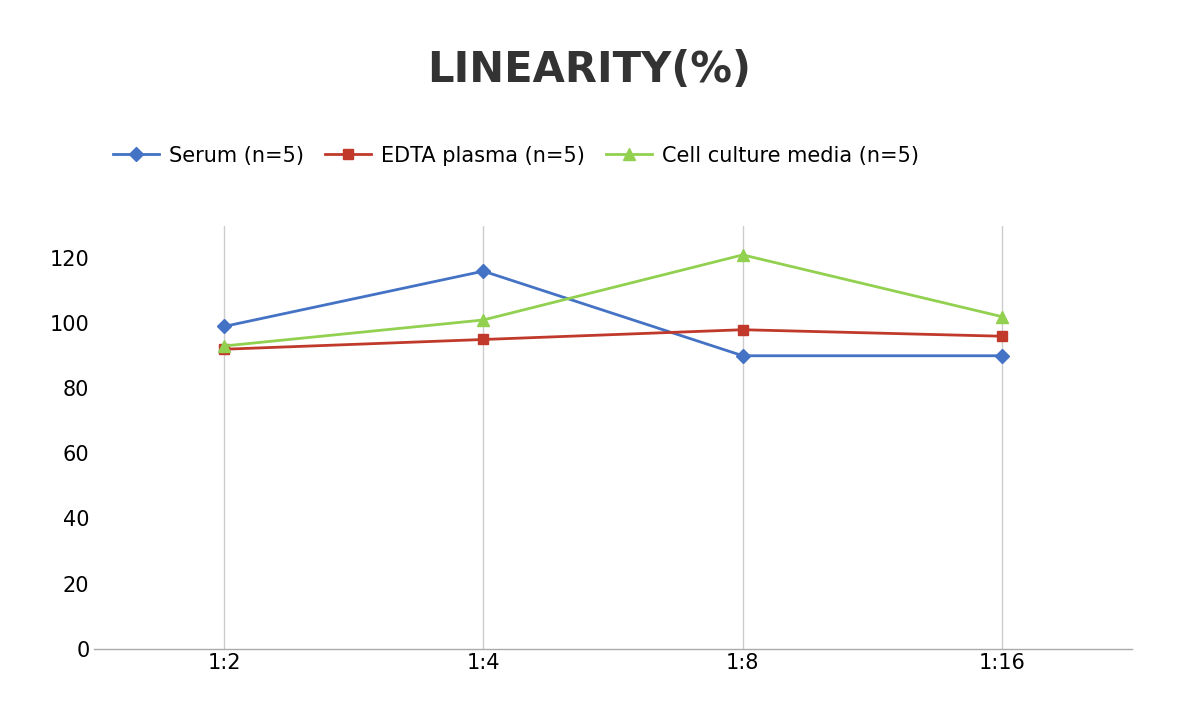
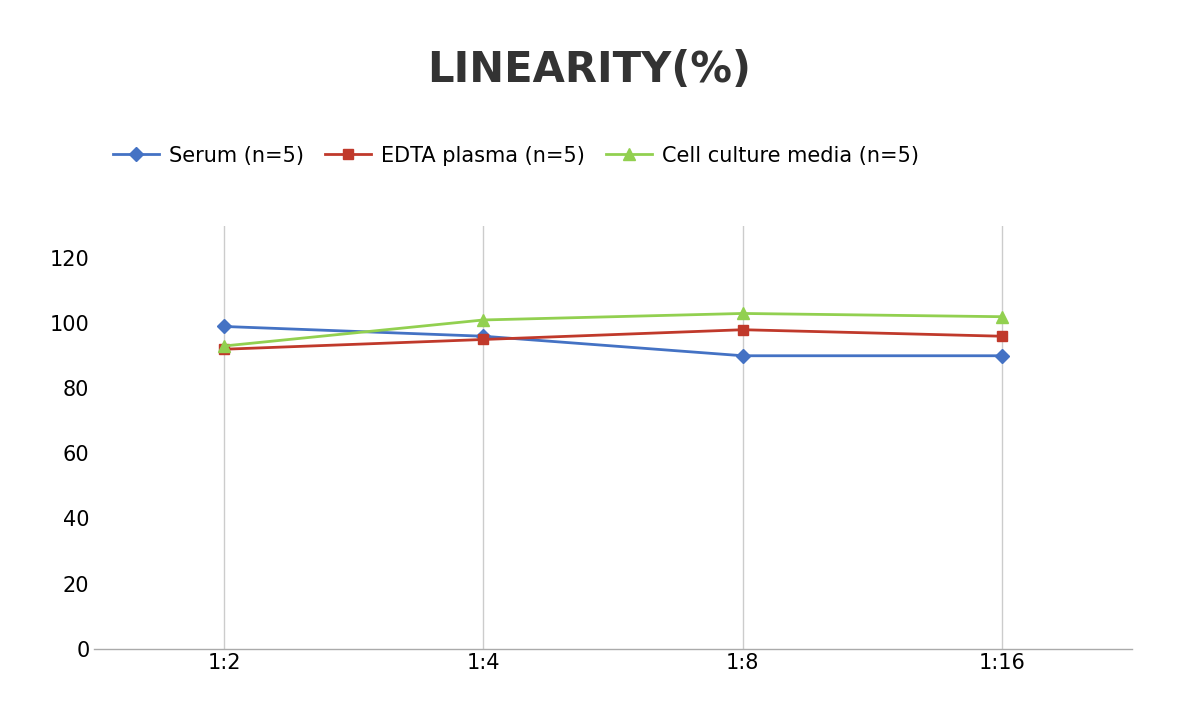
Serum (n=5)/1:4: 116 -> 96
Cell culture media (n=5)/1:8: 121 -> 103
